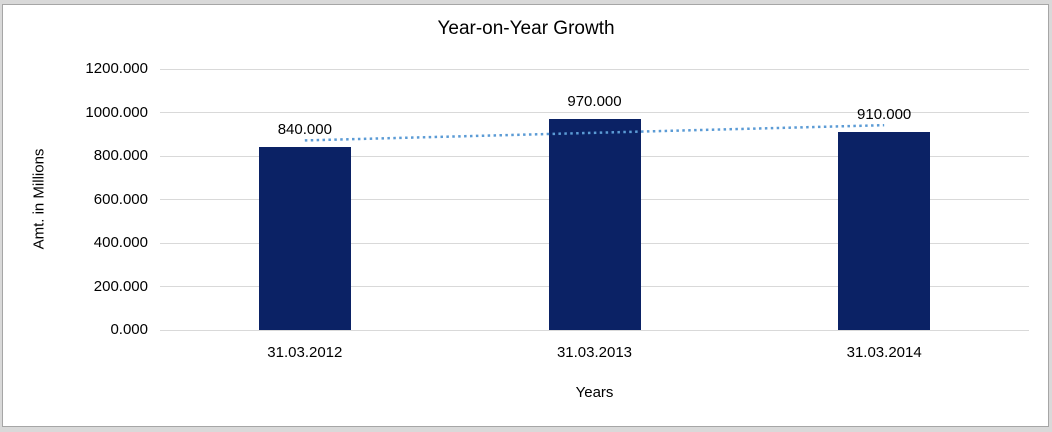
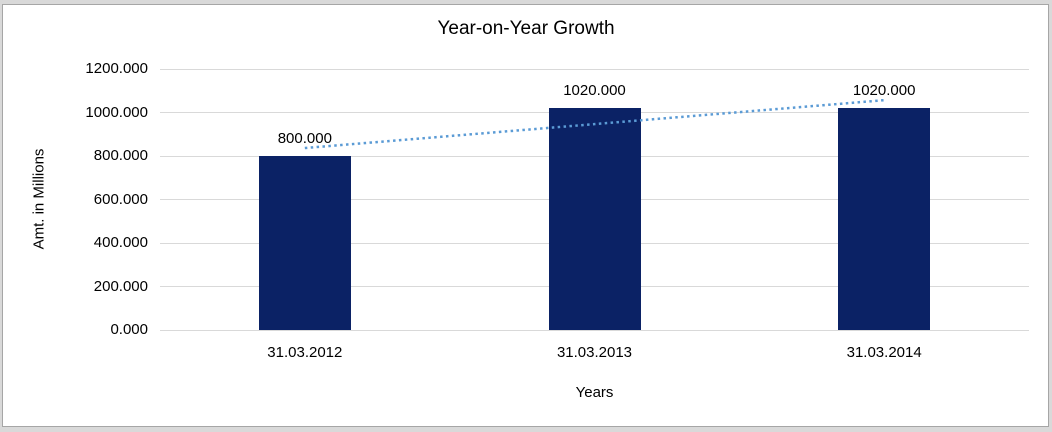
31.03.2012: 840.000 -> 800.000
31.03.2013: 970.000 -> 1020.000
31.03.2014: 910.000 -> 1020.000
